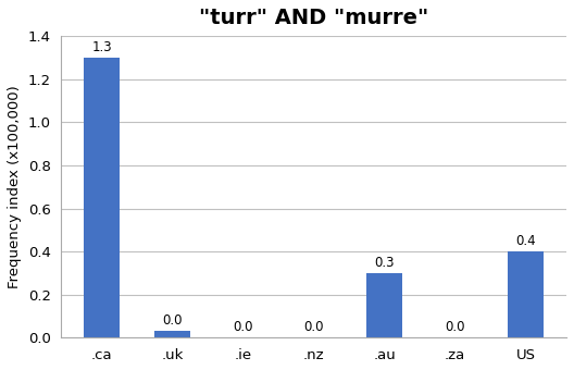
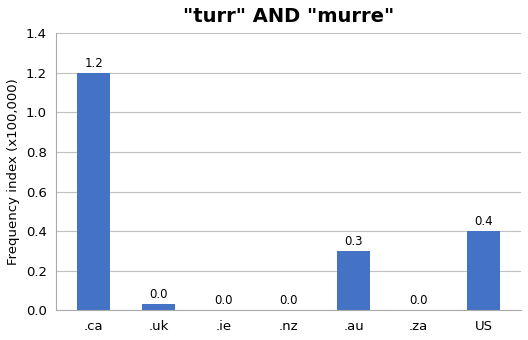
.ca: 1.3 -> 1.2
